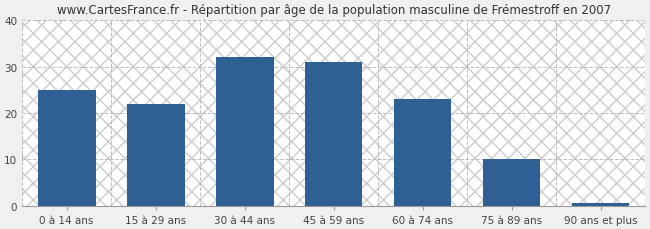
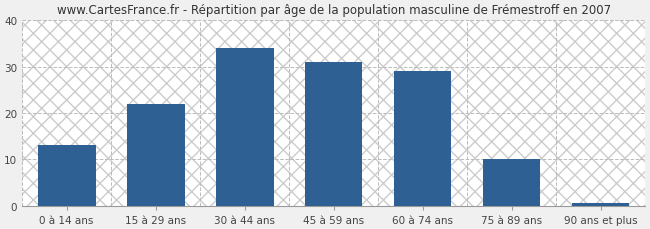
0 à 14 ans: 25.0 -> 13.0
30 à 44 ans: 32.0 -> 34.0
60 à 74 ans: 23.0 -> 29.0
